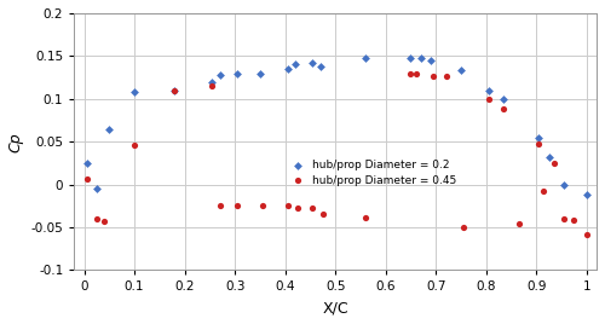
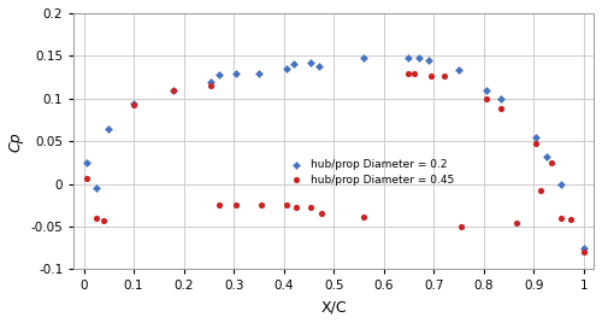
hub/prop Diameter = 0.2/0.1: 0.108 -> 0.094
hub/prop Diameter = 0.45/0.1: 0.046 -> 0.093
hub/prop Diameter = 0.2/1: -0.012 -> -0.076
hub/prop Diameter = 0.45/1: -0.058 -> -0.079
